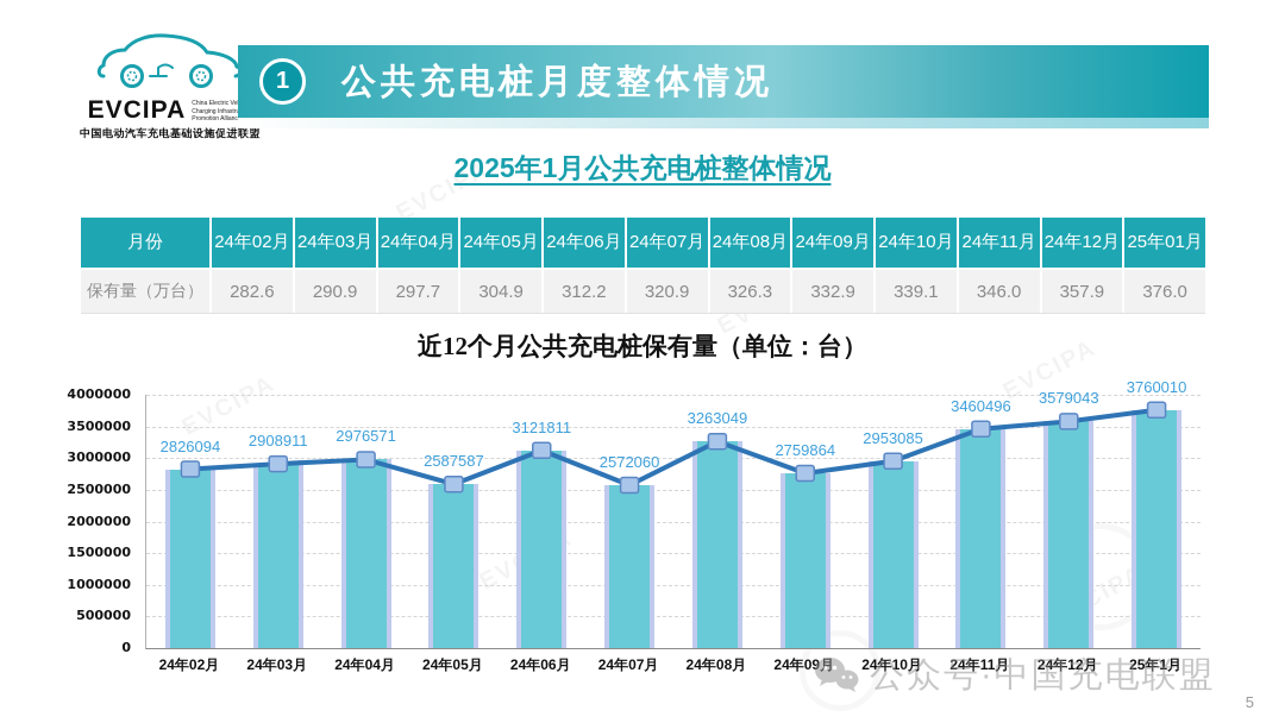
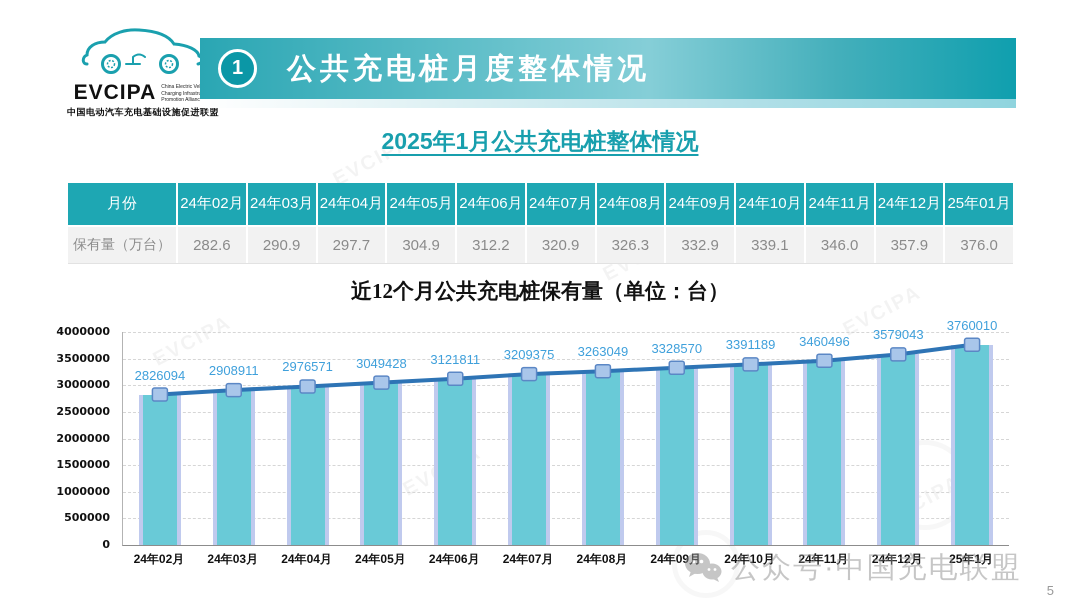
24年05月: 2587587 -> 3049428
24年07月: 2572060 -> 3209375
24年09月: 2759864 -> 3328570
24年10月: 2953085 -> 3391189
